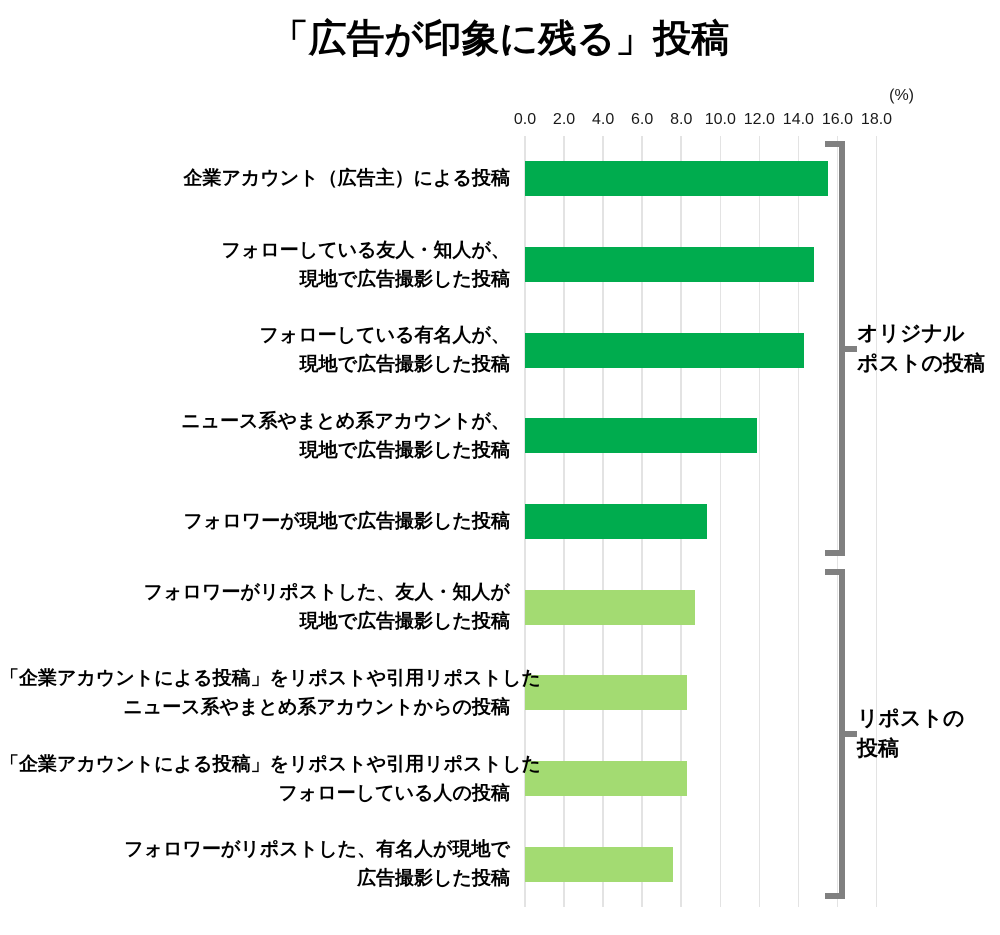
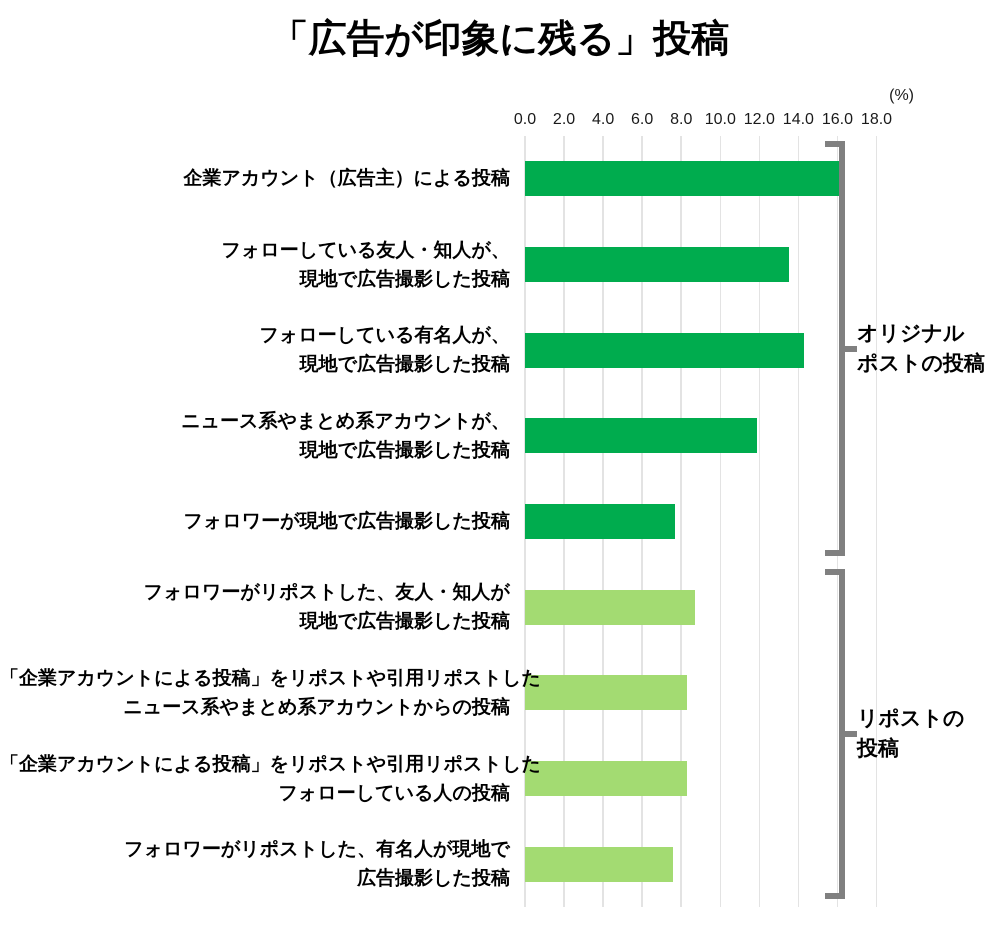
企業アカウント（広告主）による投稿: 15.5 -> 16.3
フォローしている友人・知人が、現地で広告撮影した投稿: 14.8 -> 13.5
フォロワーが現地で広告撮影した投稿: 9.3 -> 7.7
